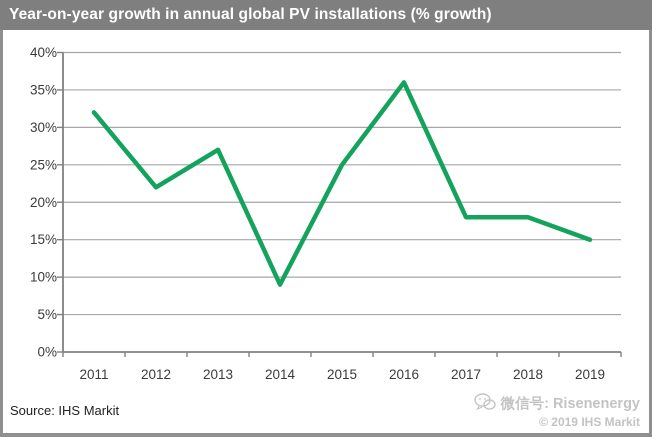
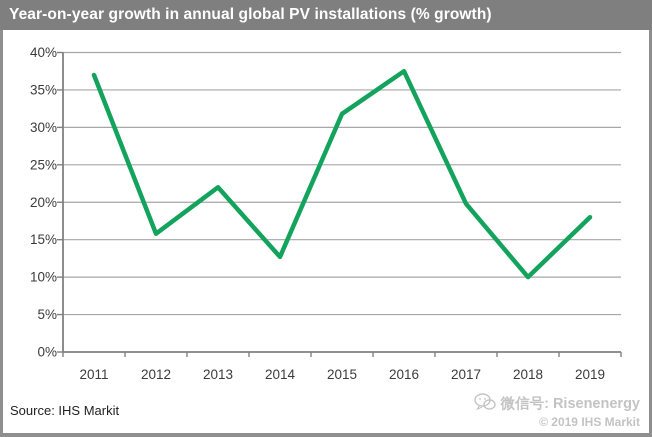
2011: 32% -> 37%
2012: 22% -> 16%
2013: 27% -> 22%
2014: 9% -> 13%
2015: 25% -> 32%
2016: 36% -> 38%
2017: 18% -> 20%
2018: 18% -> 10%
2019: 15% -> 18%
